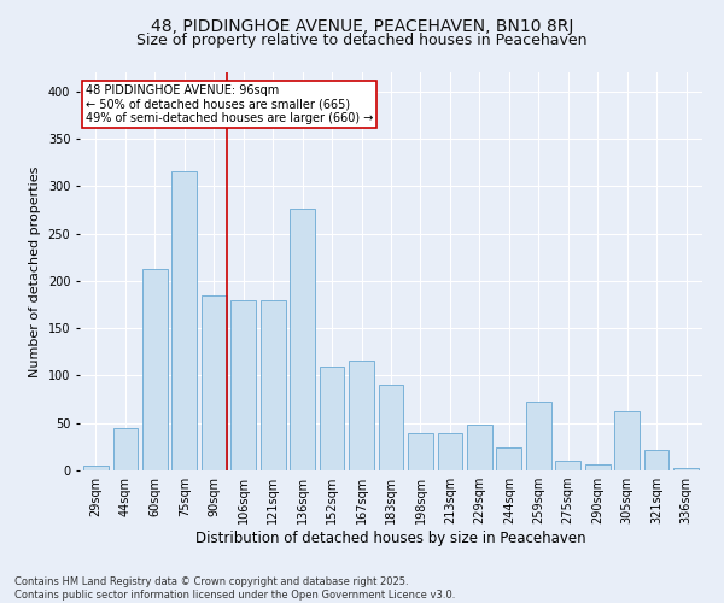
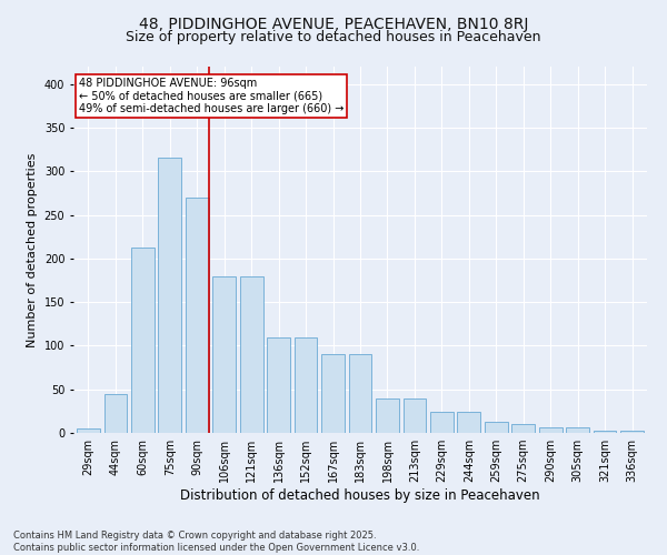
90sqm: 184 -> 270
136sqm: 276 -> 110
167sqm: 116 -> 90
229sqm: 48 -> 24
259sqm: 72 -> 13
305sqm: 62 -> 6
321sqm: 22 -> 3
